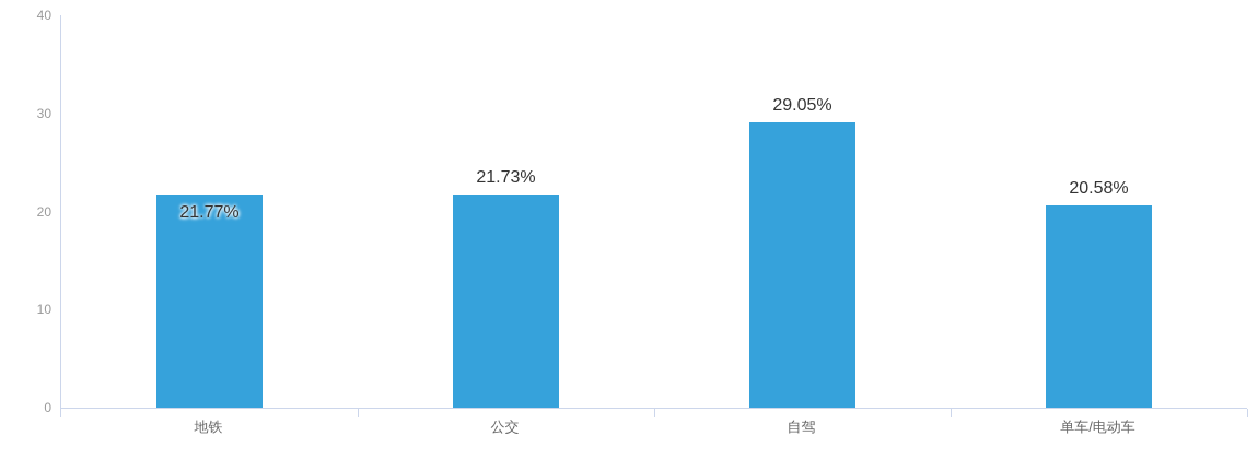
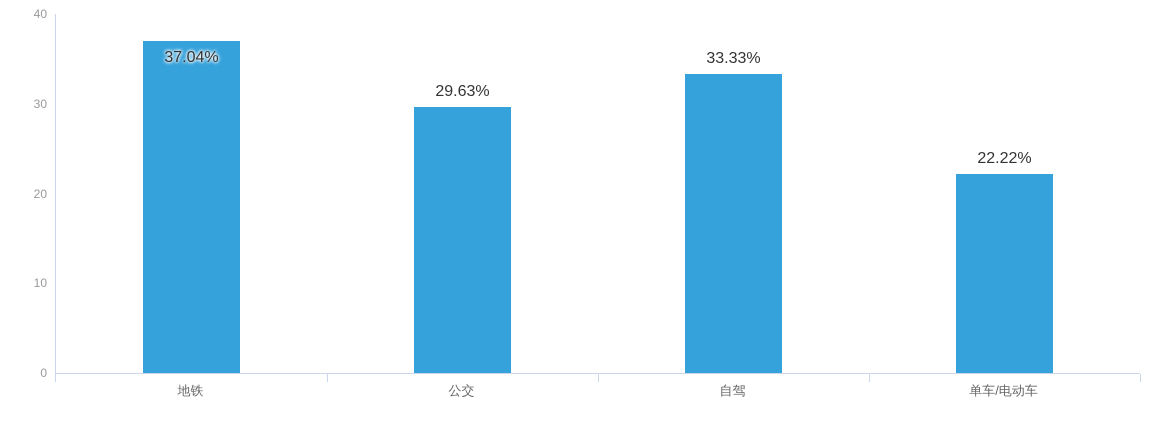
地铁: 21.77% -> 37.04%
公交: 21.73% -> 29.63%
自驾: 29.05% -> 33.33%
单车/电动车: 20.58% -> 22.22%
